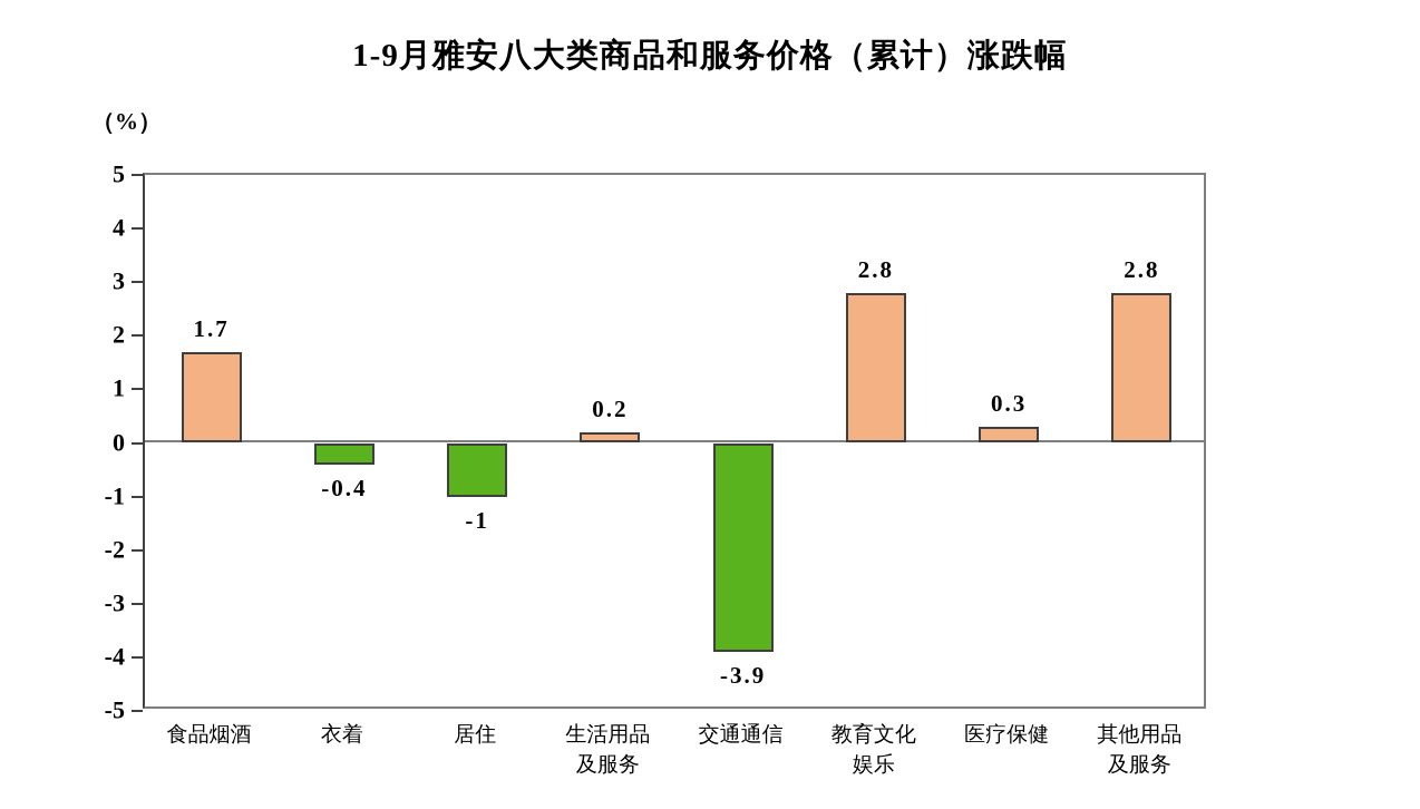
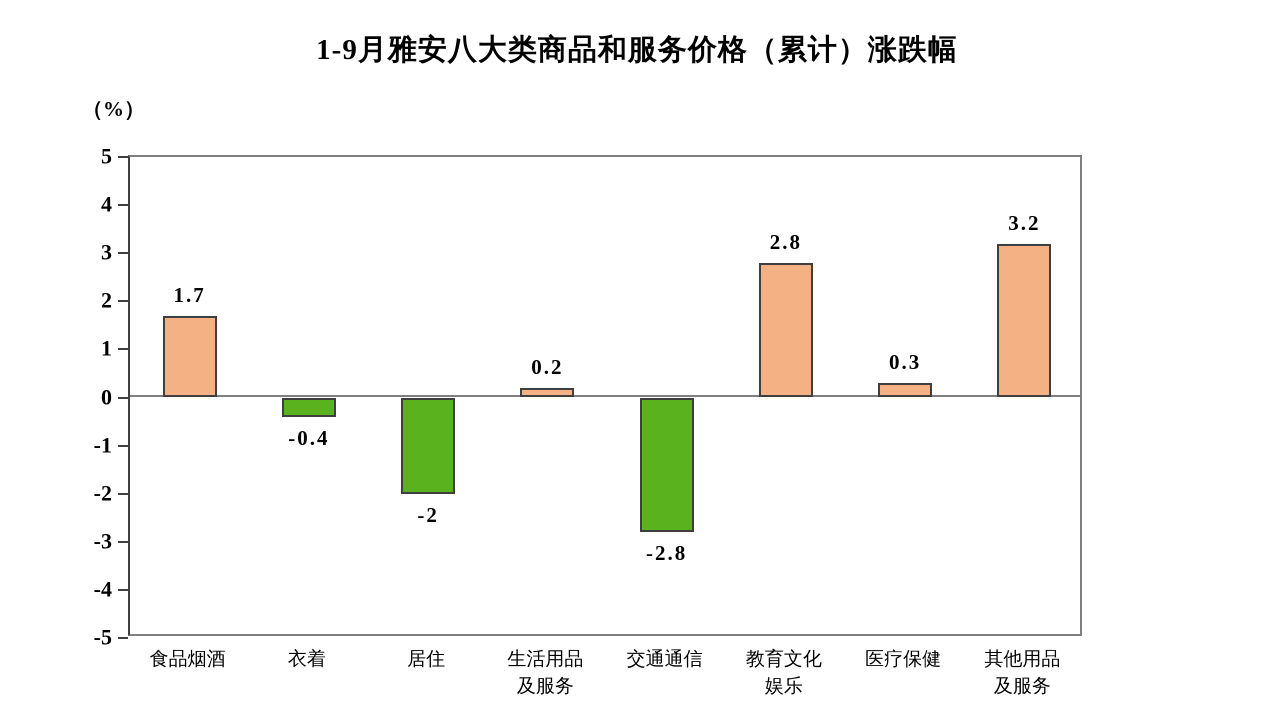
居住: -1 -> -2
交通通信: -3.9 -> -2.8
其他用品 及服务: 2.8 -> 3.2
